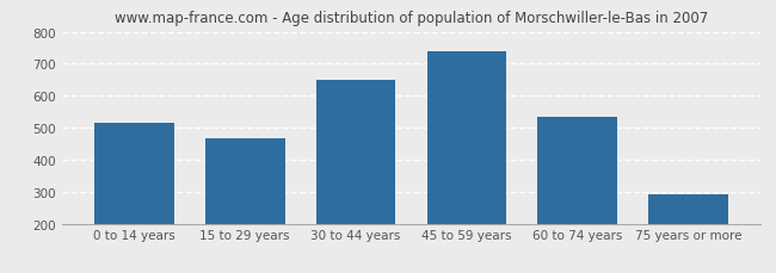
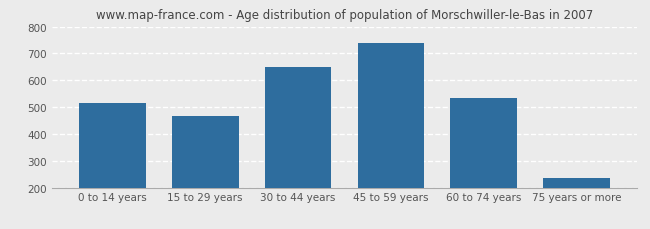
75 years or more: 290 -> 235
